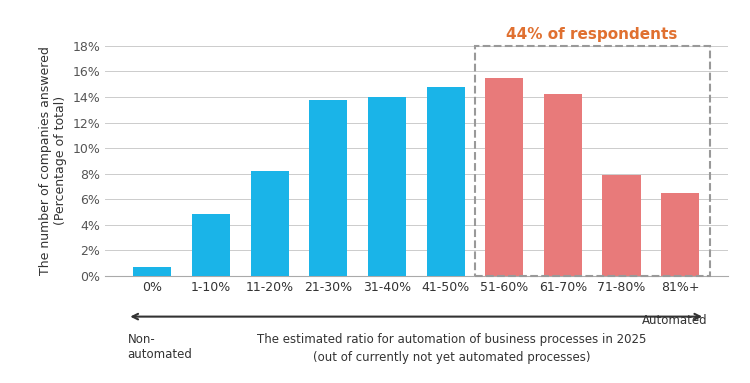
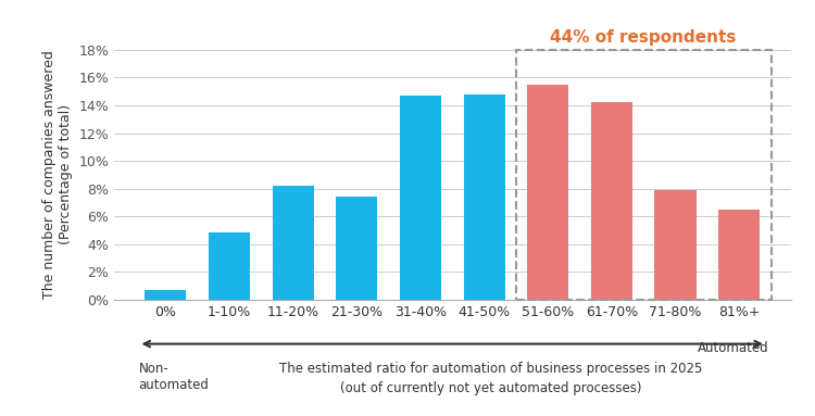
21-30%: 13.8% -> 7.4%
31-40%: 14.0% -> 14.7%
